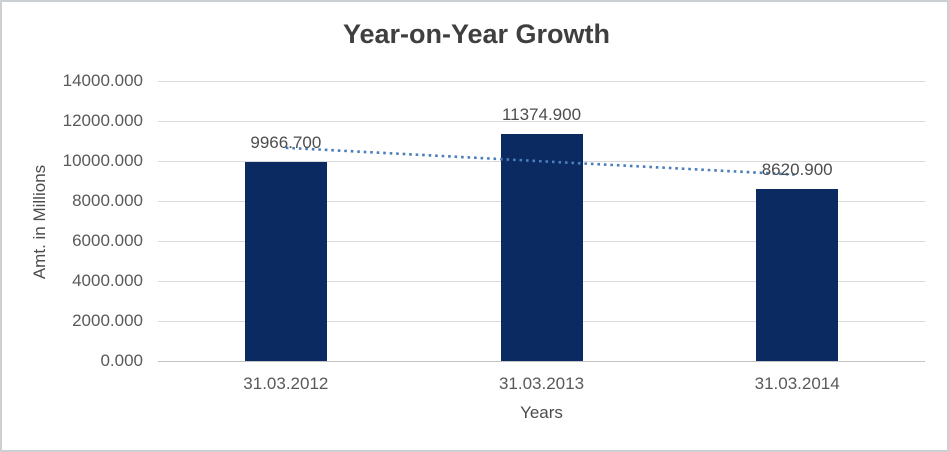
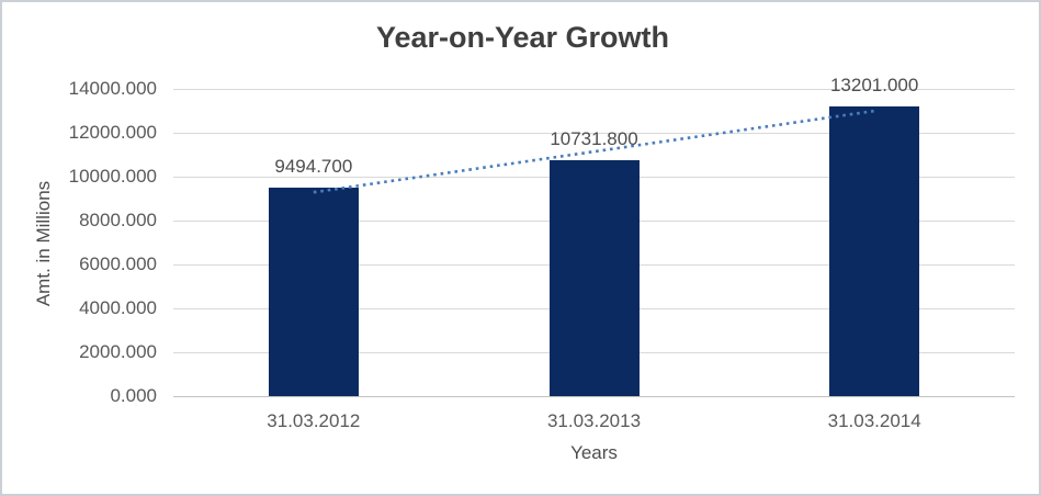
31.03.2012: 9966.700 -> 9494.700
31.03.2013: 11374.900 -> 10731.800
31.03.2014: 8620.900 -> 13201.000
